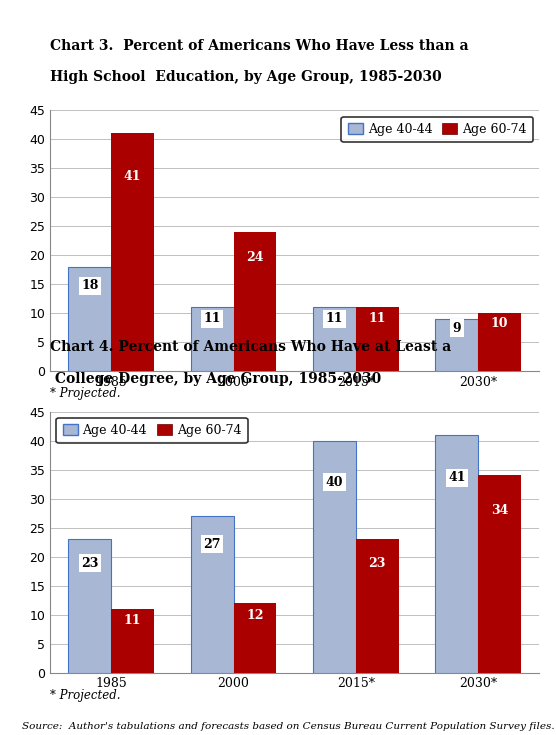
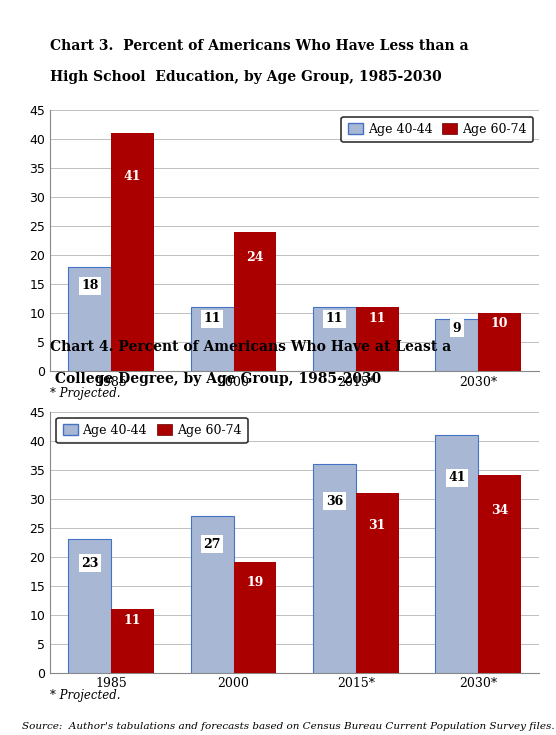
Age 60-74/2000: 12 -> 19
Age 40-44/2015*: 40 -> 36
Age 60-74/2015*: 23 -> 31
